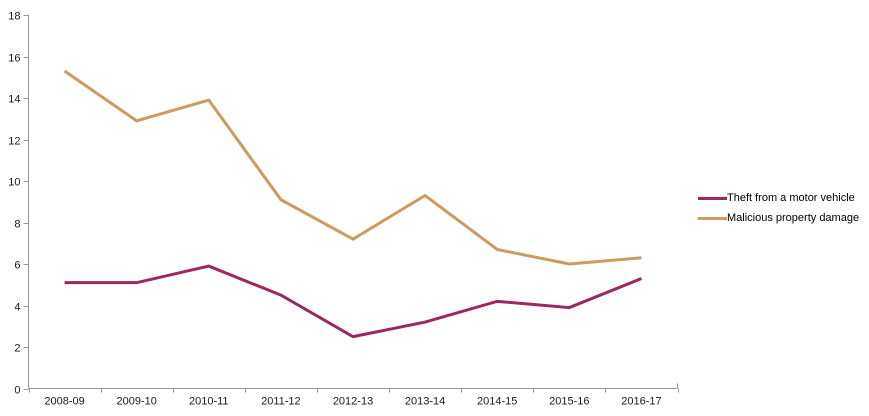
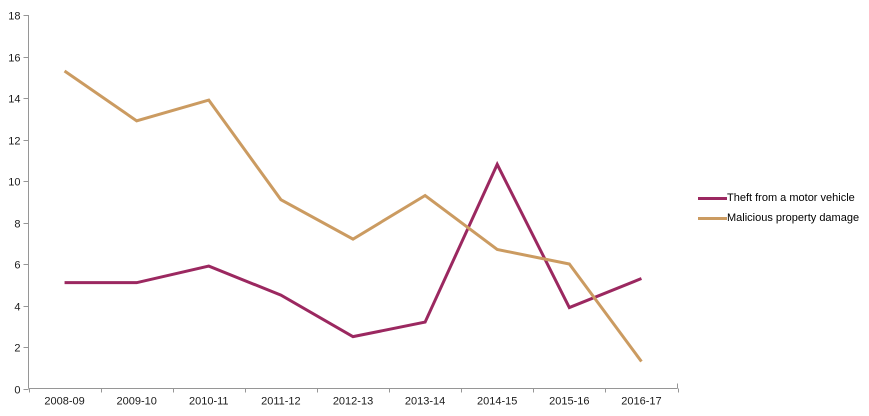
Theft from a motor vehicle/2014-15: 4.2 -> 10.8
Malicious property damage/2016-17: 6.3 -> 1.3
